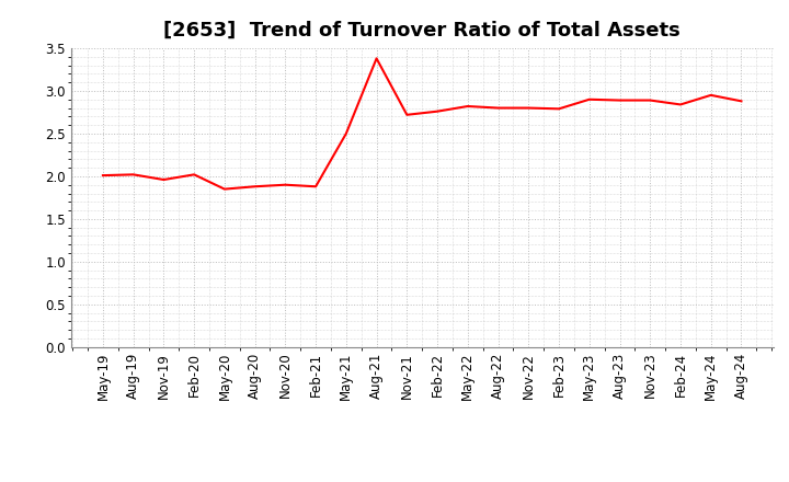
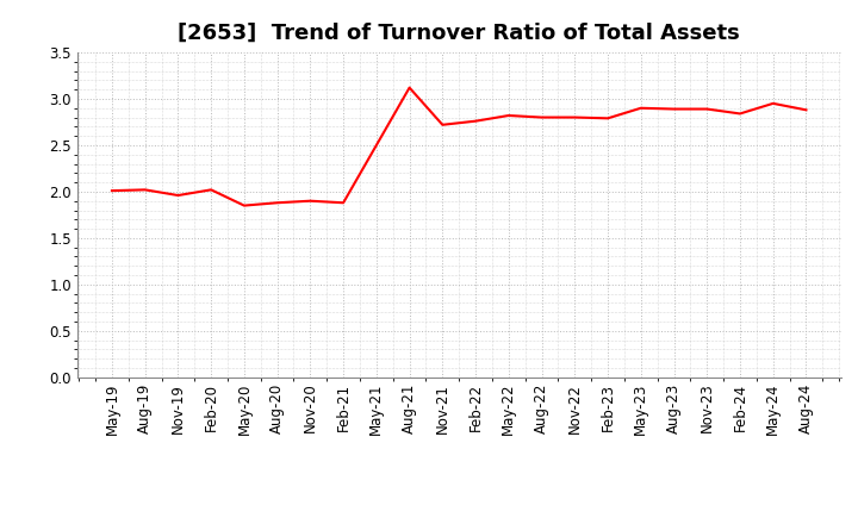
Aug-21: 3.38 -> 3.12
